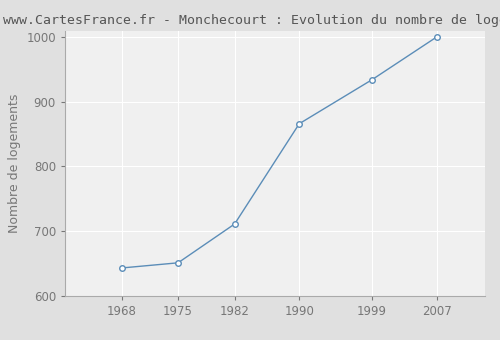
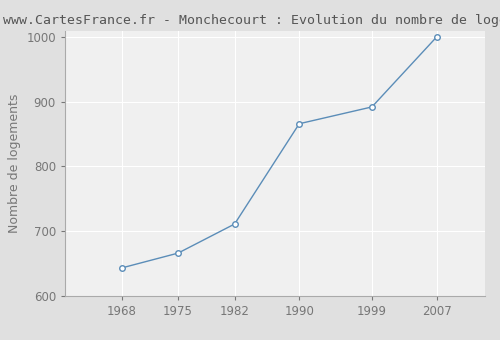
1975: 651 -> 666
1999: 934 -> 892
